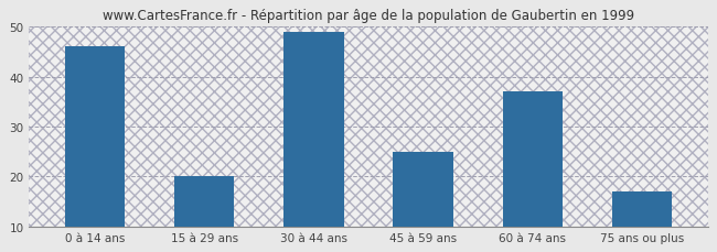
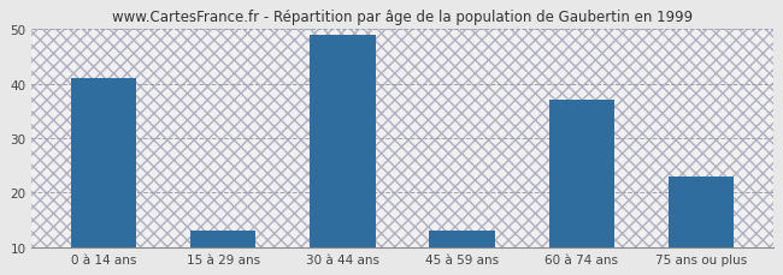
0 à 14 ans: 46 -> 41
15 à 29 ans: 20 -> 13
45 à 59 ans: 25 -> 13
75 ans ou plus: 17 -> 23
